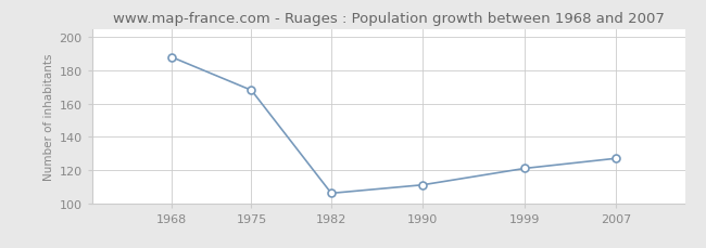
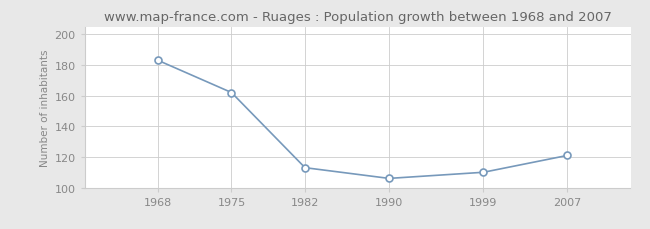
1968: 188 -> 183
1975: 168 -> 162
1982: 106 -> 113
1990: 111 -> 106
1999: 121 -> 110
2007: 127 -> 121
